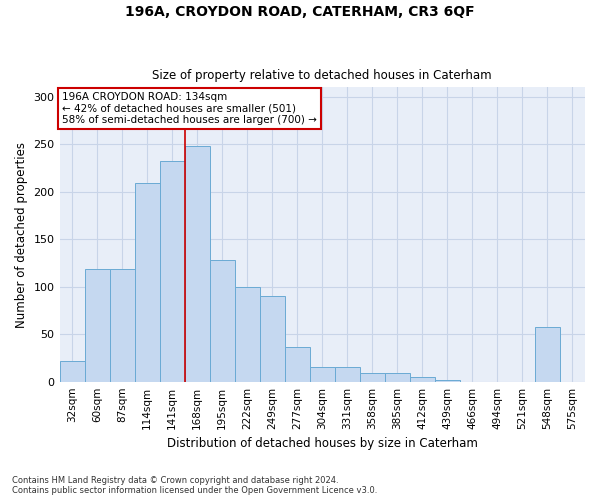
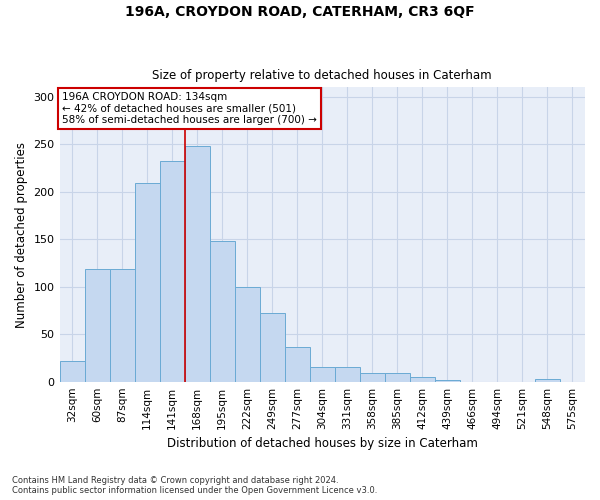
195sqm: 128 -> 148
249sqm: 90 -> 72
548sqm: 58 -> 3
